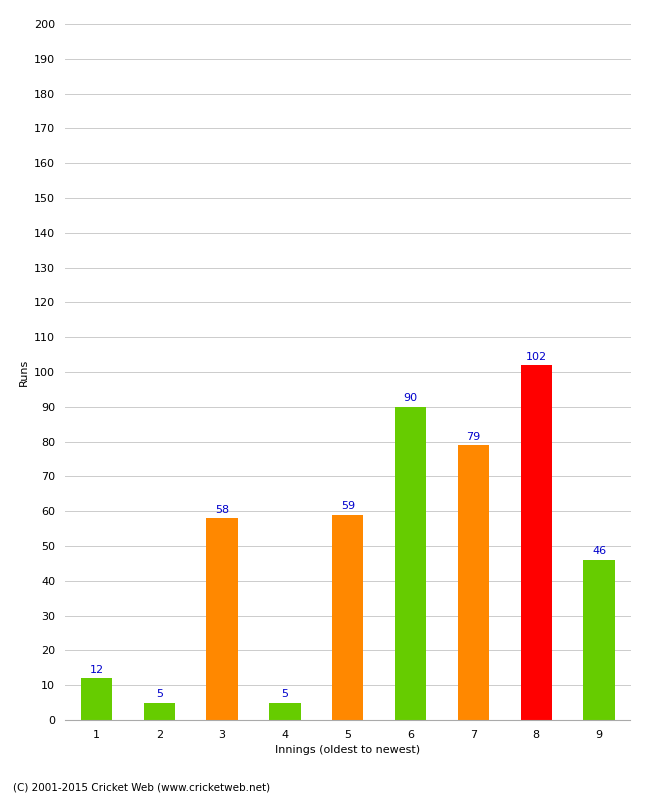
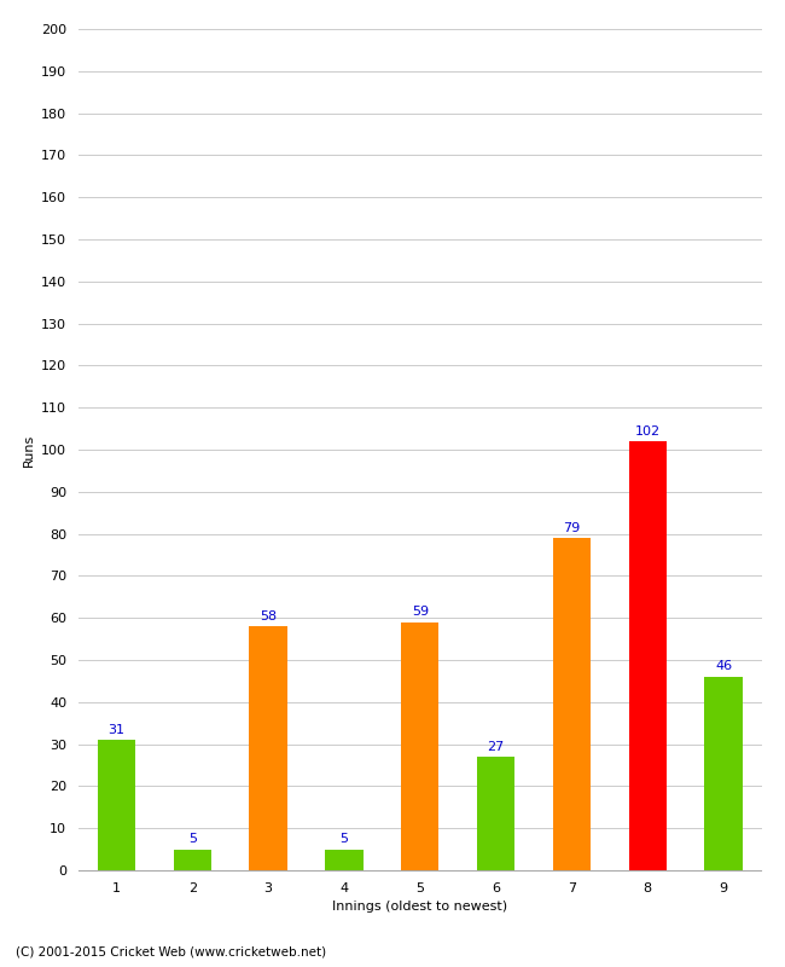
1: 12 -> 31
6: 90 -> 27
